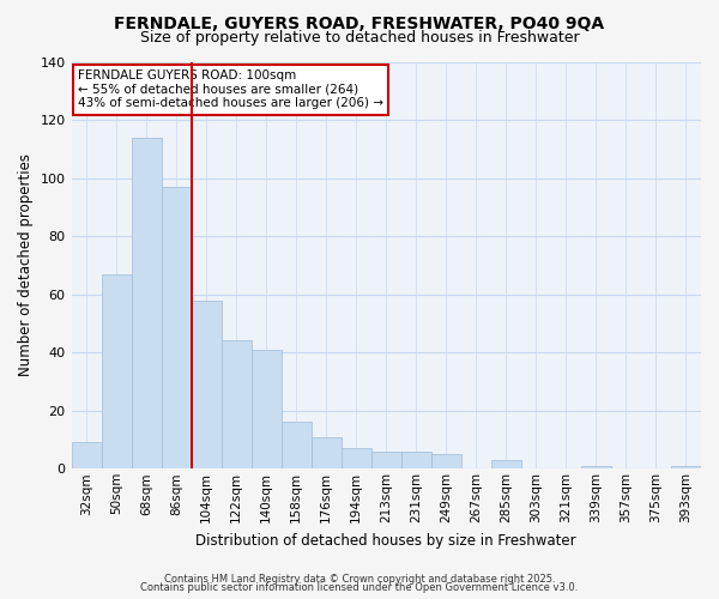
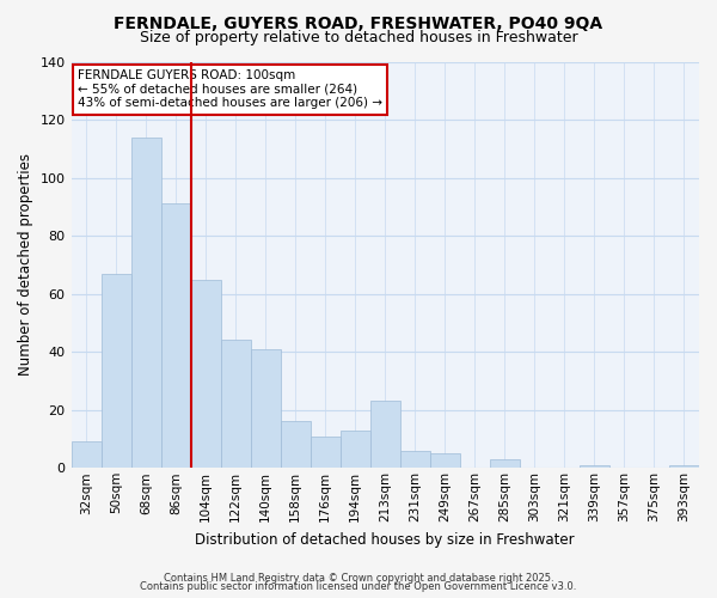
86sqm: 97 -> 91
104sqm: 58 -> 65
194sqm: 7 -> 13
213sqm: 6 -> 23
